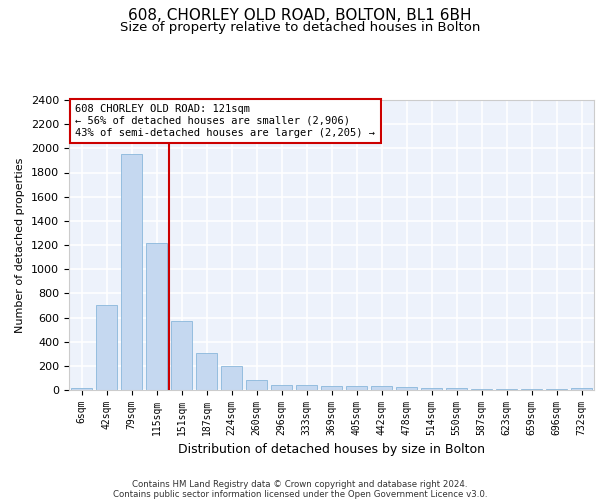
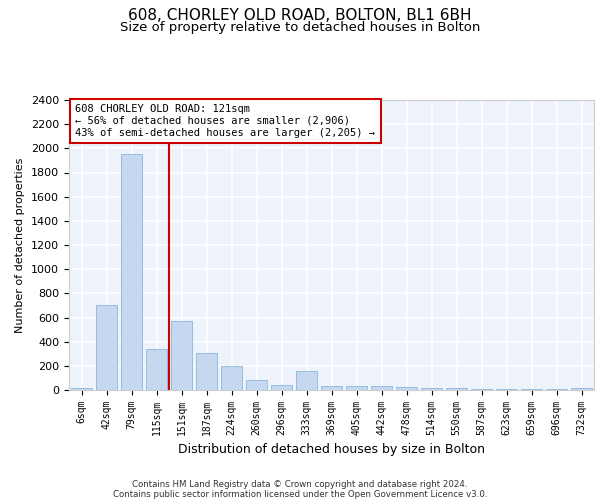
115sqm: 1220 -> 340
333sqm: 40 -> 160
